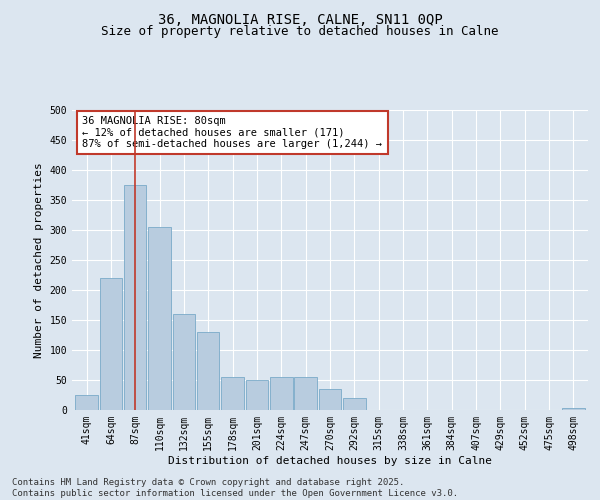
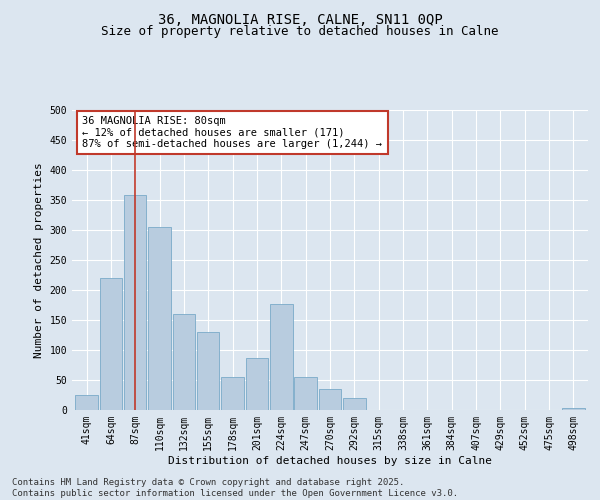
87sqm: 375 -> 358
201sqm: 50 -> 86
224sqm: 55 -> 176
